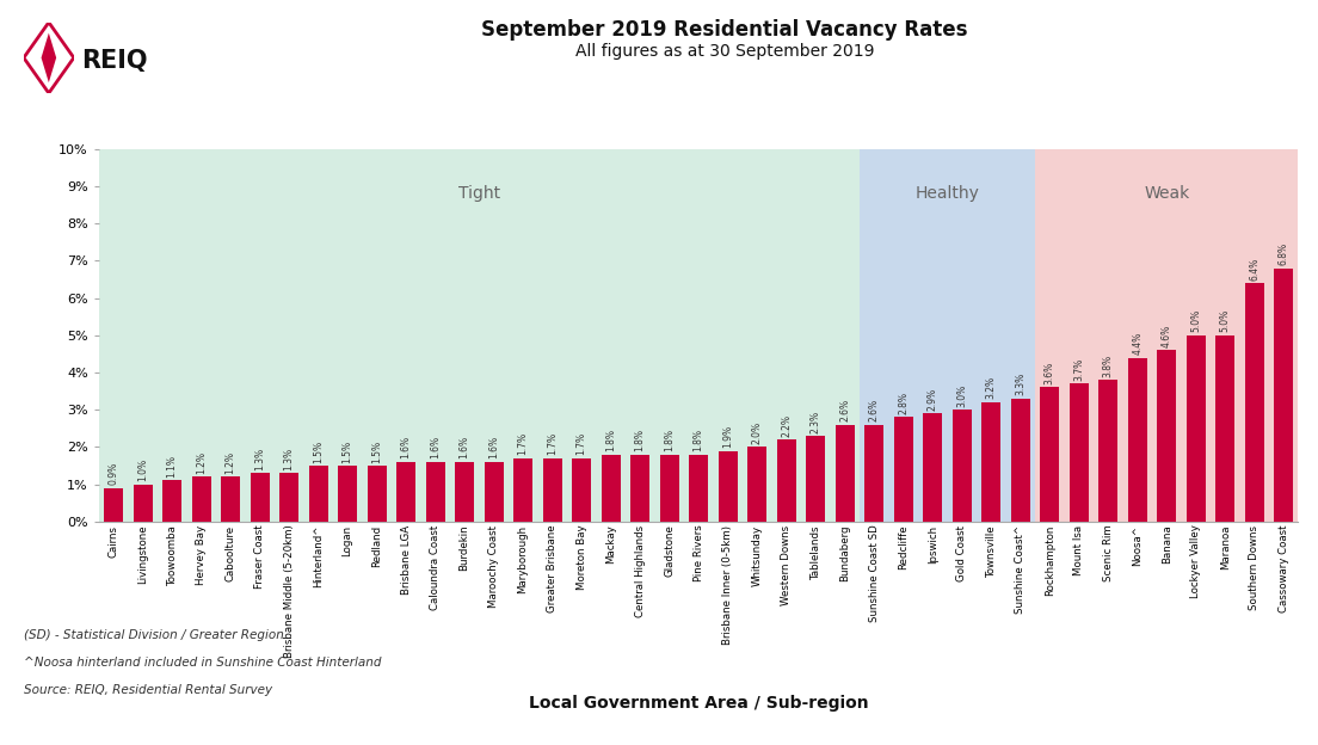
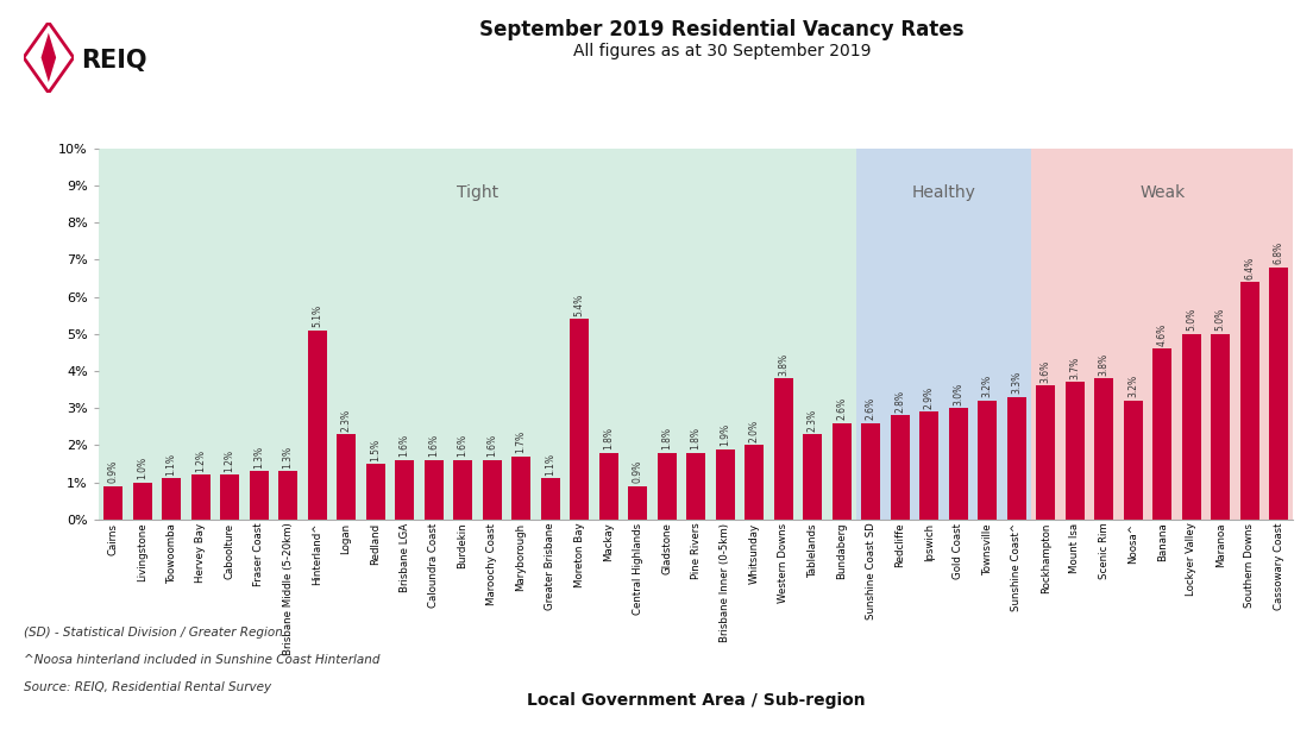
Hinterland^: 1.5% -> 5.1%
Logan: 1.5% -> 2.3%
Greater Brisbane: 1.7% -> 1.1%
Moreton Bay: 1.7% -> 5.4%
Central Highlands: 1.8% -> 0.9%
Western Downs: 2.2% -> 3.8%
Noosa^: 4.4% -> 3.2%
